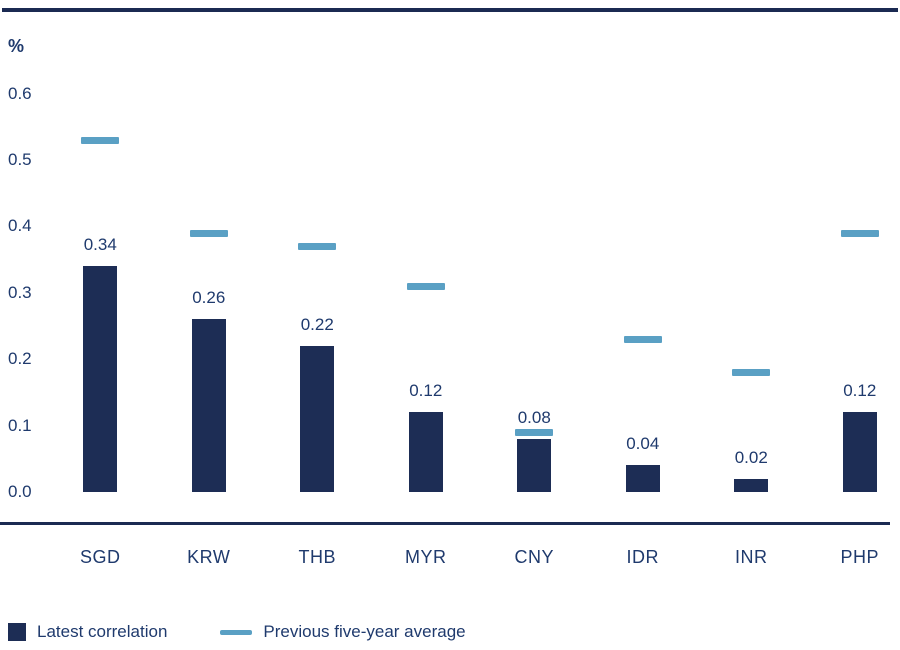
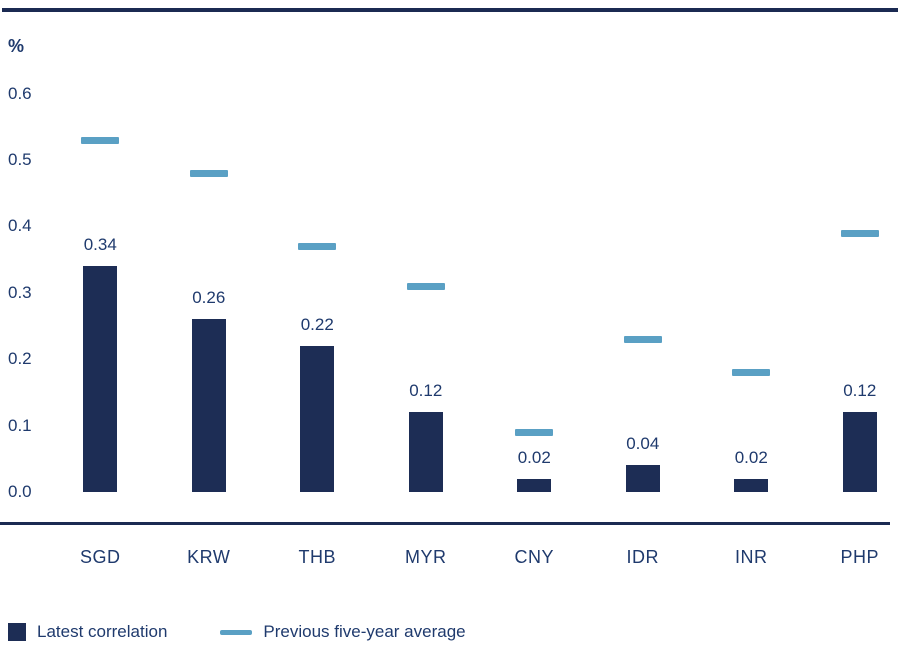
Previous five-year average/KRW: 0.39 -> 0.48
Latest correlation/CNY: 0.08 -> 0.02
